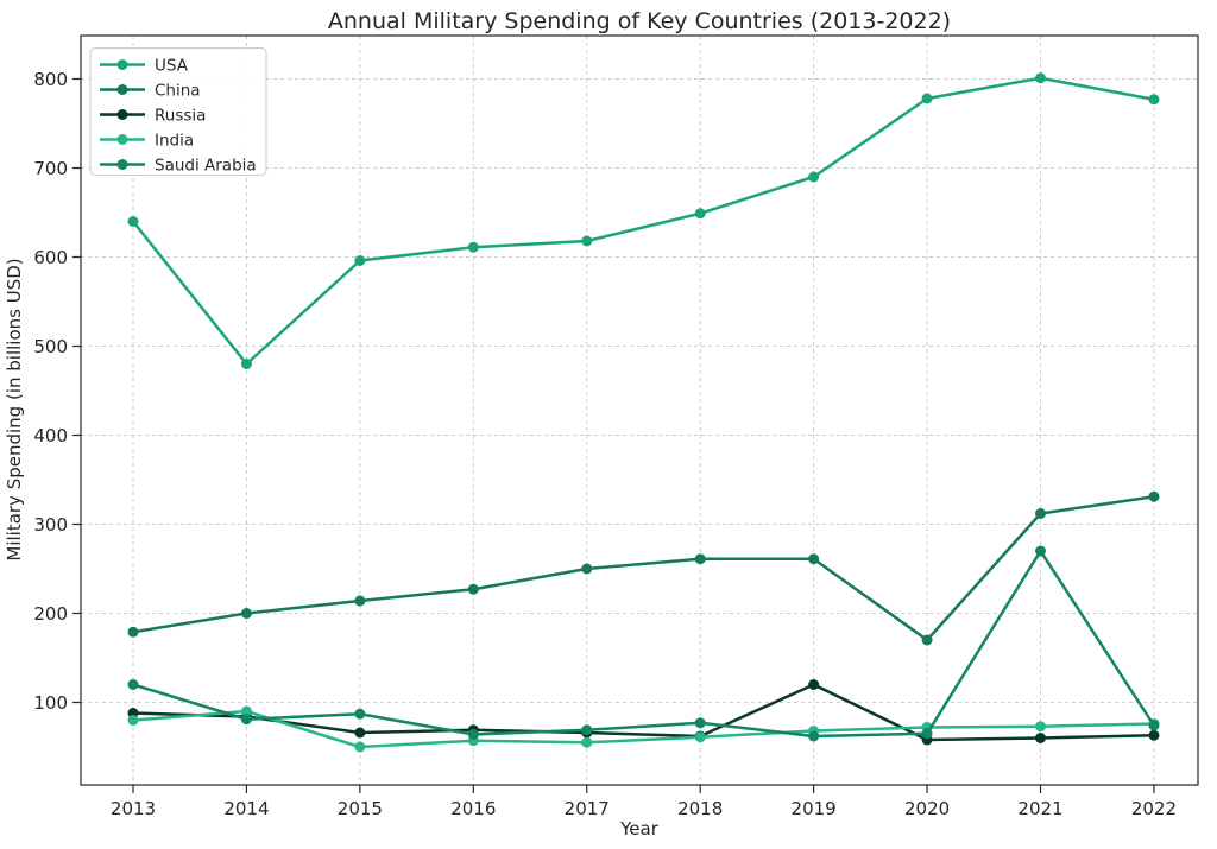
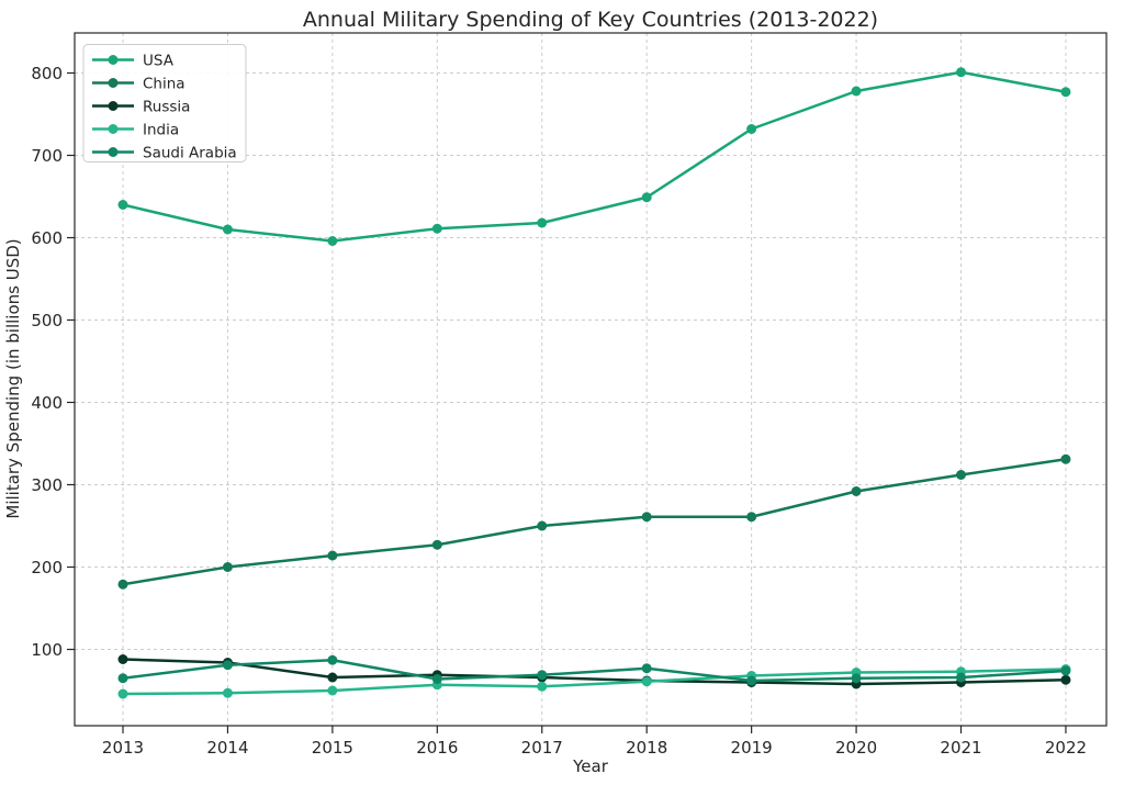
India/2013: 80 -> 50
Saudi Arabia/2013: 120 -> 60
USA/2014: 480 -> 610
India/2014: 90 -> 50
USA/2019: 690 -> 730
Russia/2019: 120 -> 60
China/2020: 170 -> 290
Saudi Arabia/2021: 270 -> 70
